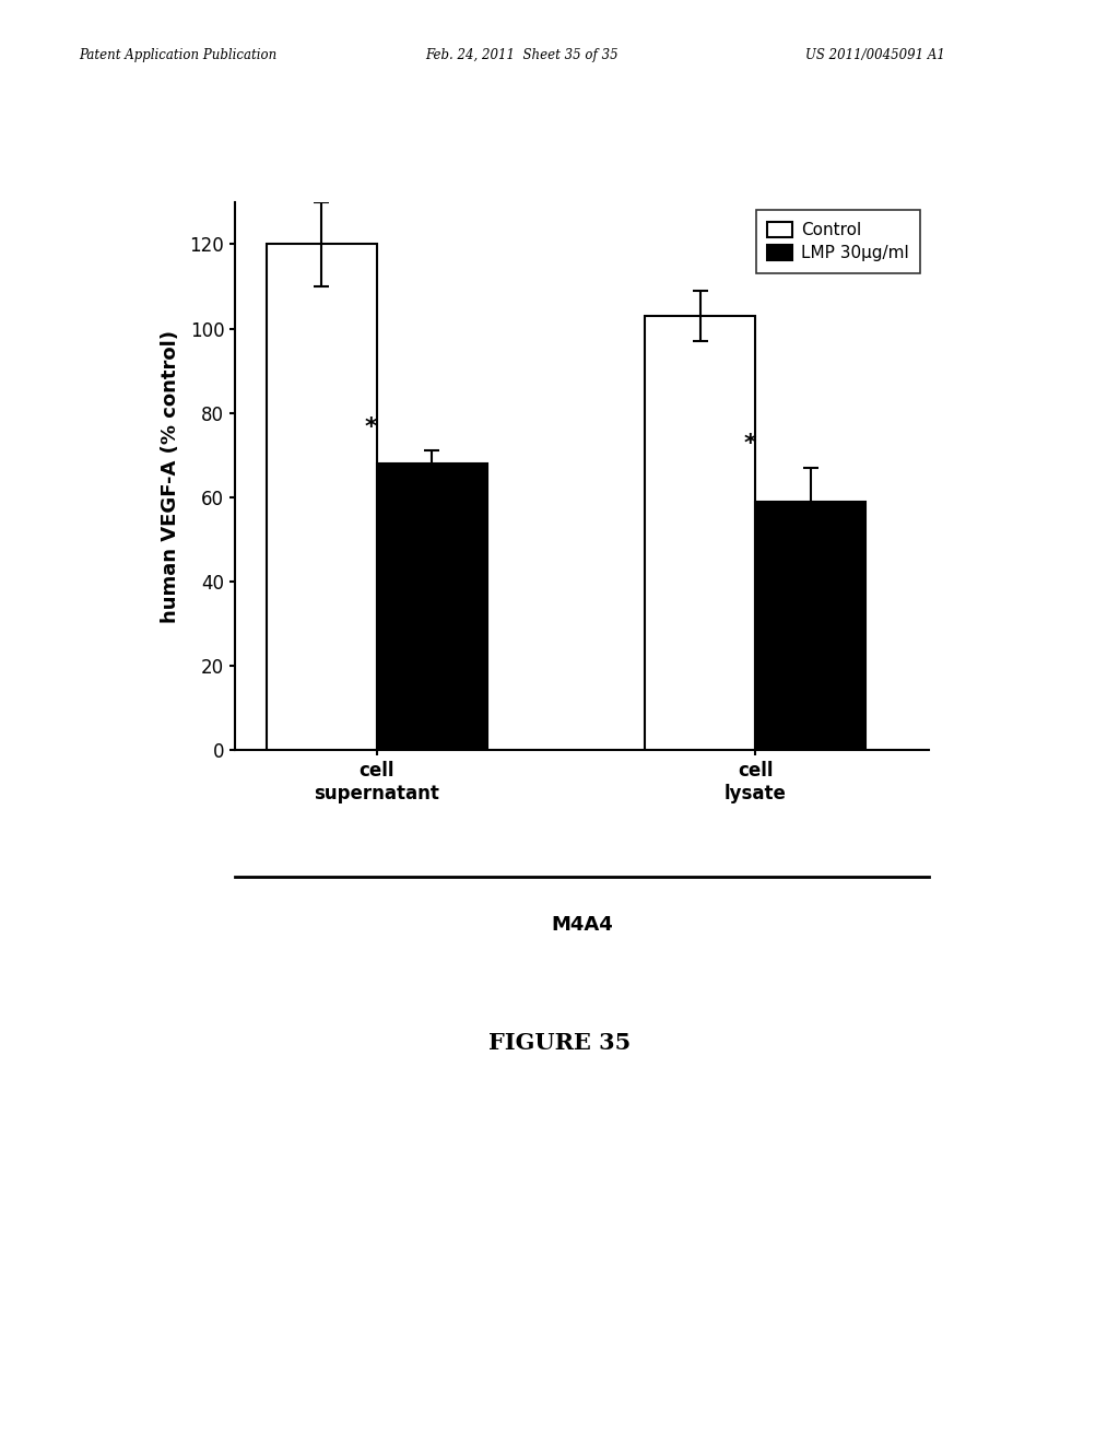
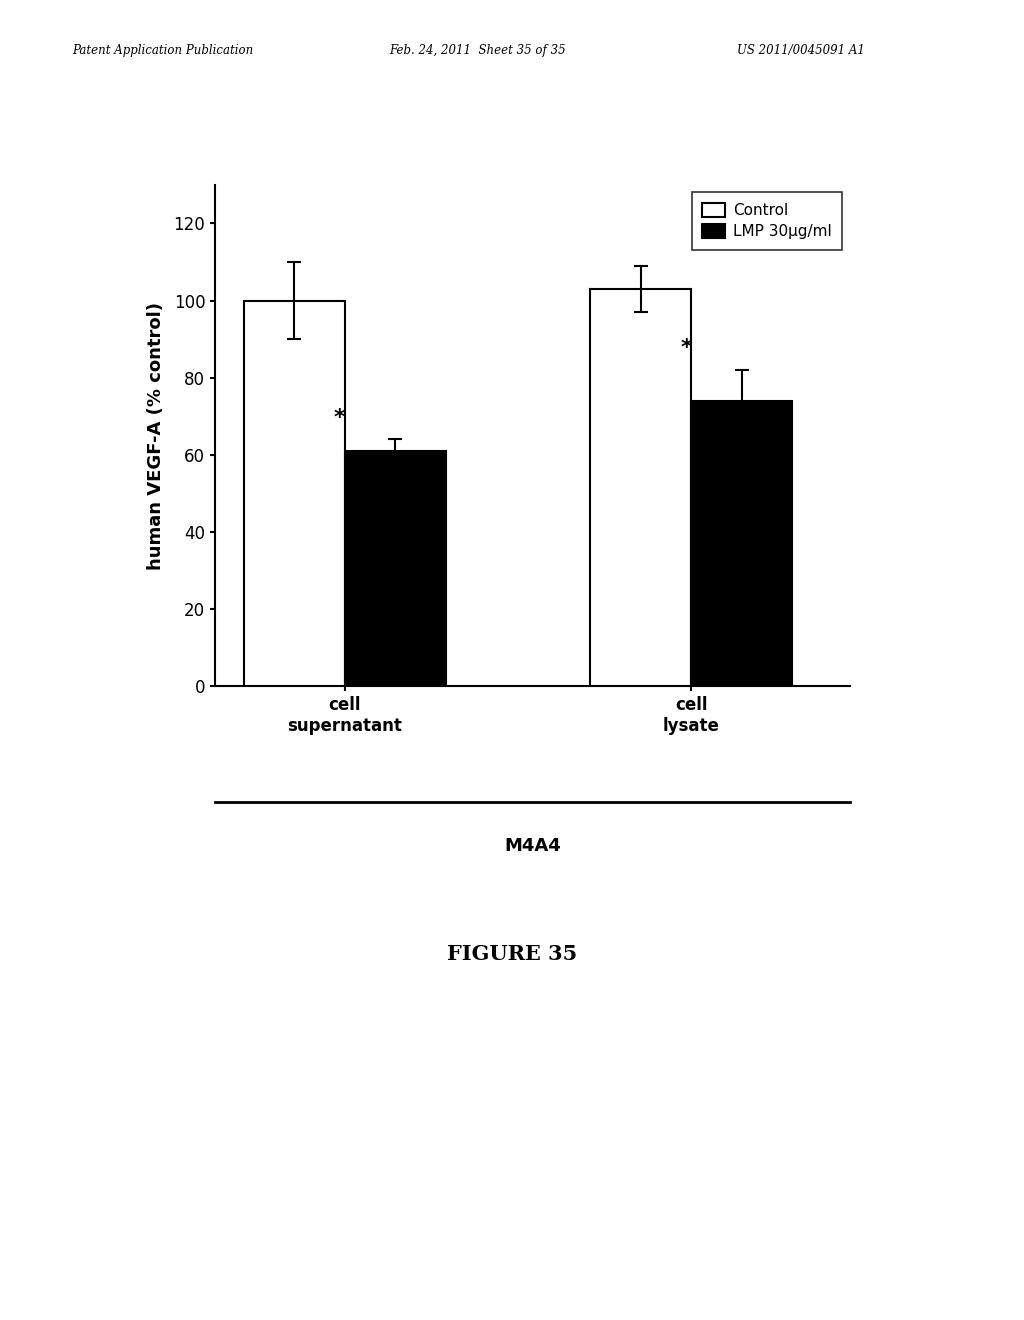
Control/cell supernatant: 120 -> 100
LMP 30µg/ml/cell supernatant: 68 -> 61
LMP 30µg/ml/cell lysate: 59 -> 74
